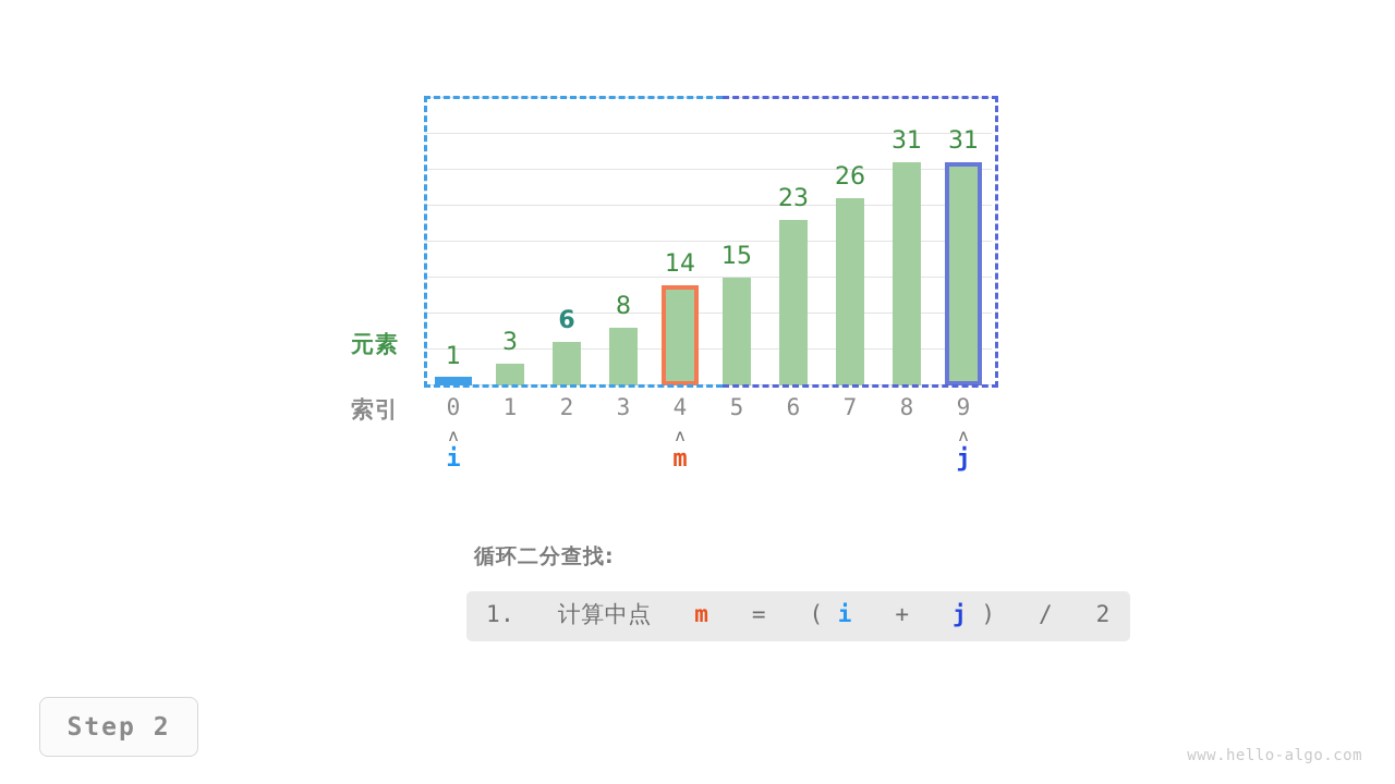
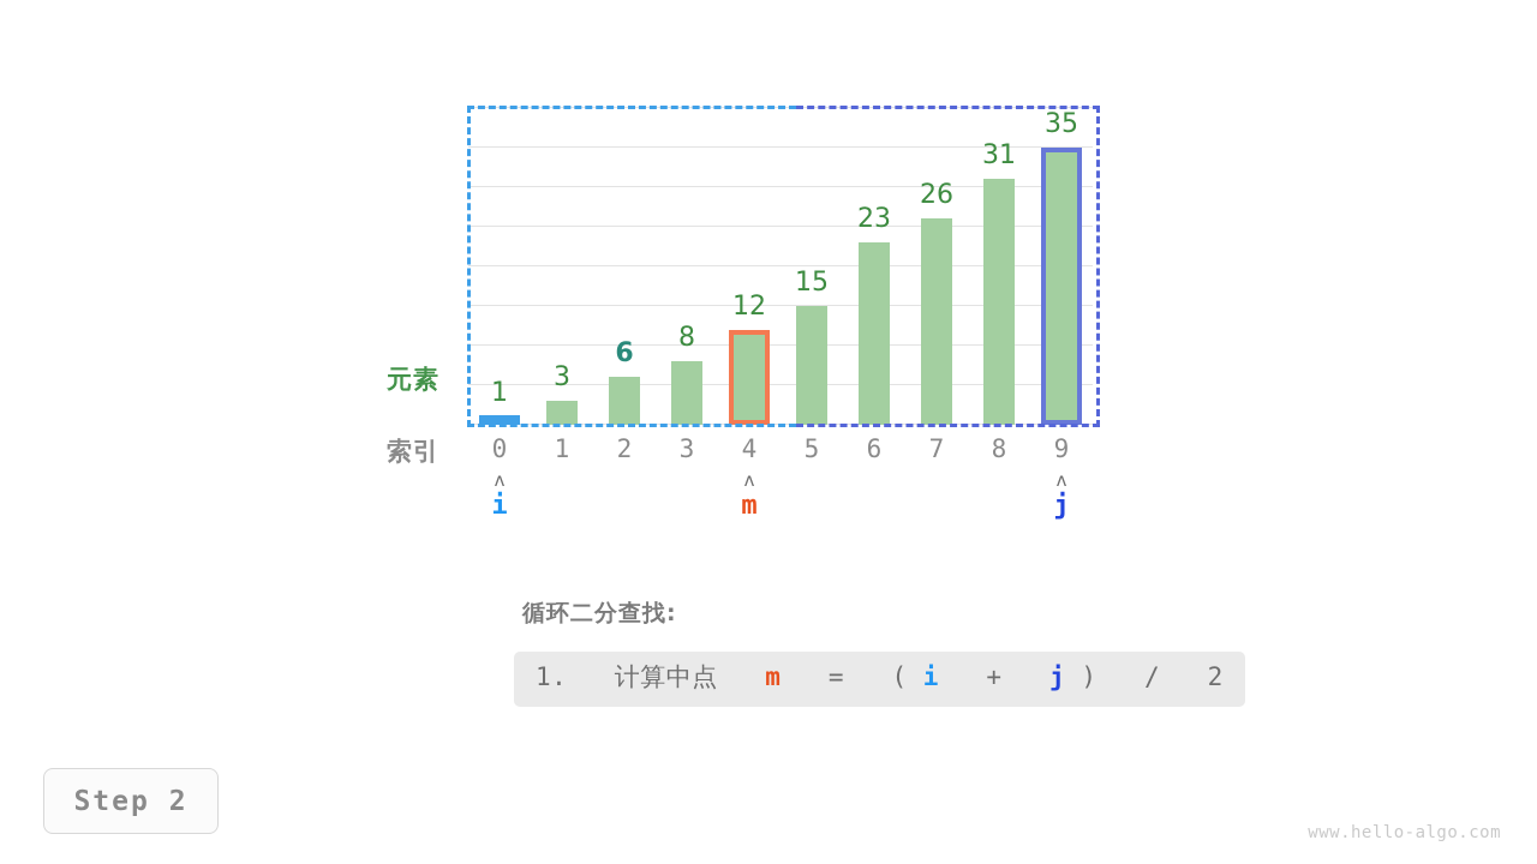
4: 14 -> 12
9: 31 -> 35
